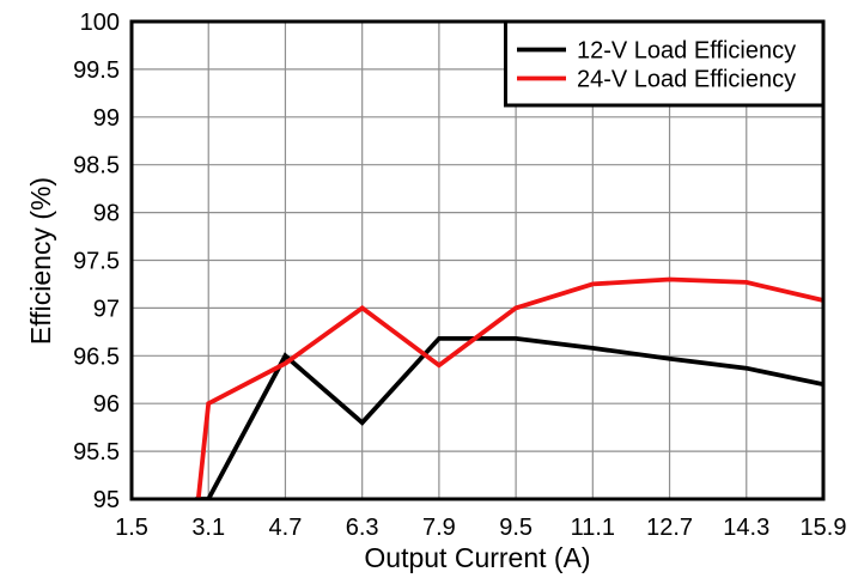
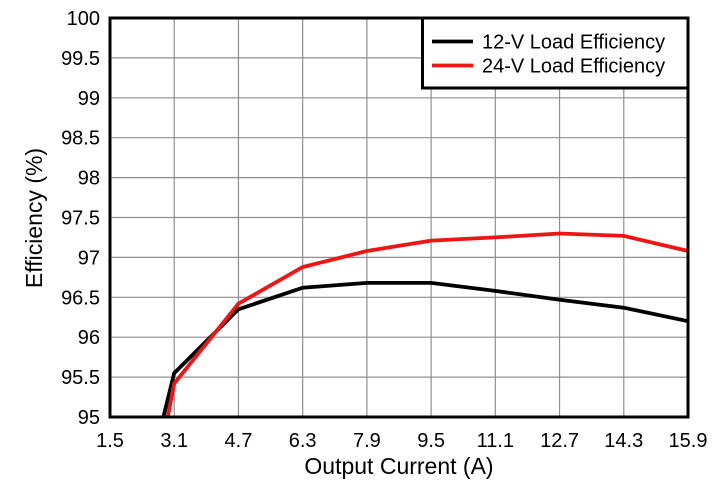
12-V Load Efficiency/3.1: 95.0 -> 95.5
24-V Load Efficiency/3.1: 96.0 -> 95.4
12-V Load Efficiency/4.7: 96.5 -> 96.3
12-V Load Efficiency/6.3: 95.8 -> 96.6
24-V Load Efficiency/6.3: 97.0 -> 96.9
24-V Load Efficiency/7.9: 96.4 -> 97.1
24-V Load Efficiency/9.5: 97.0 -> 97.2
